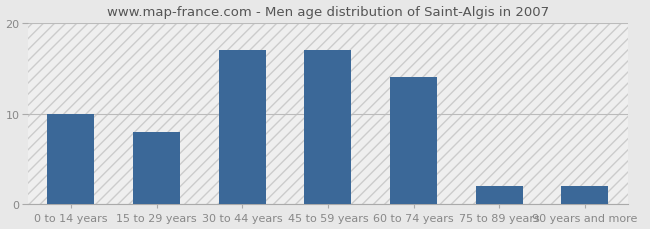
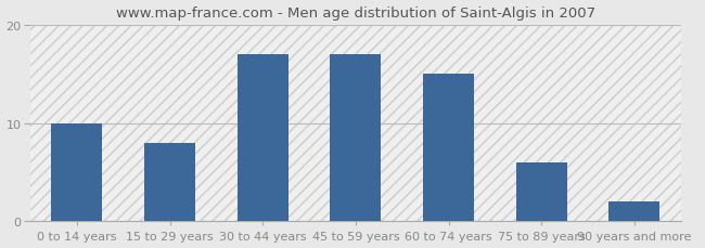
60 to 74 years: 14 -> 15
75 to 89 years: 2 -> 6
